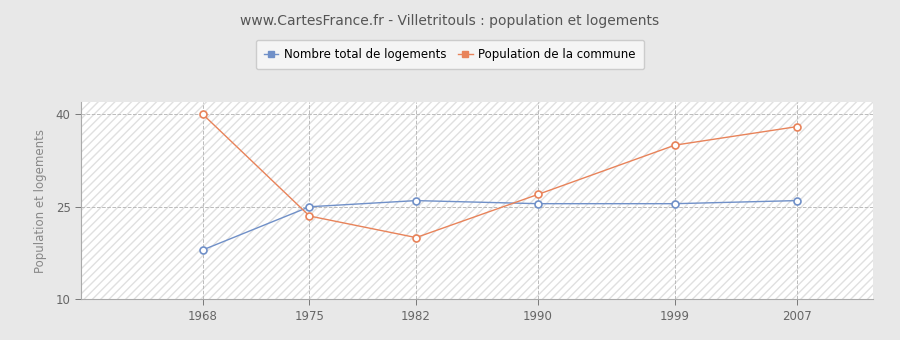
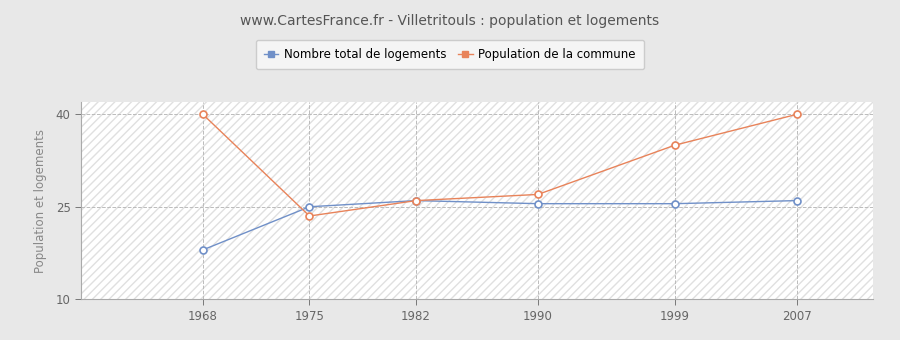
Population de la commune/1982: 20.0 -> 26.0
Population de la commune/2007: 38.0 -> 40.0
